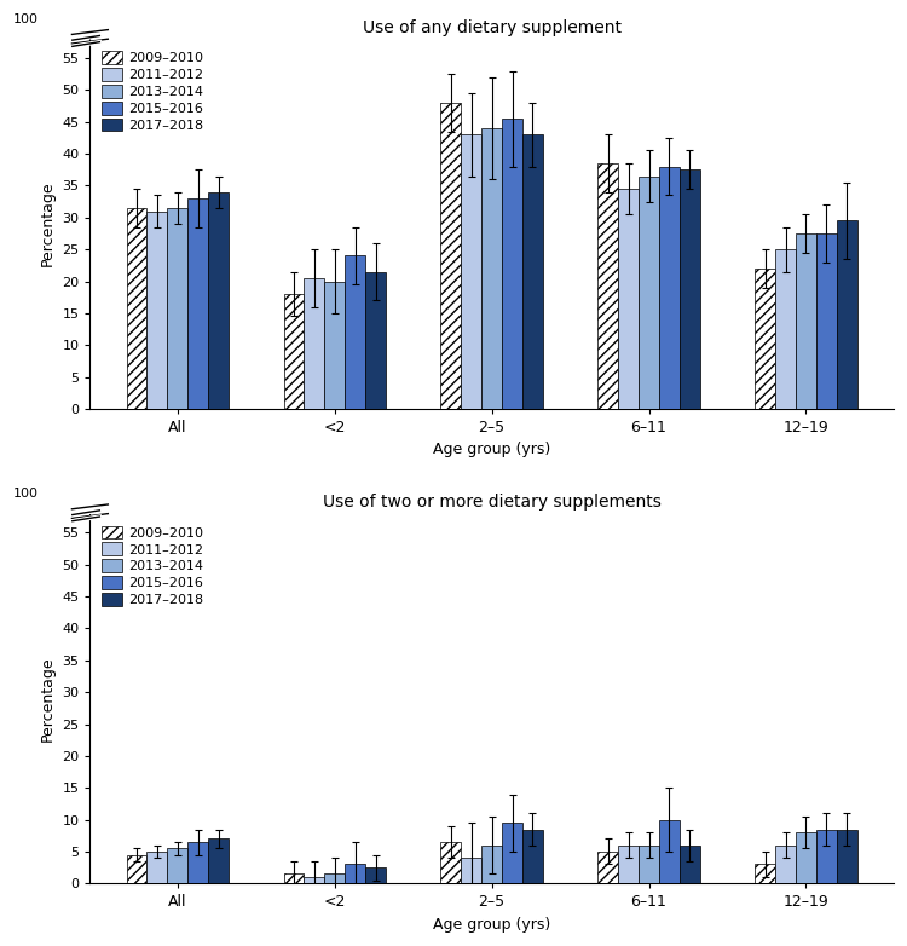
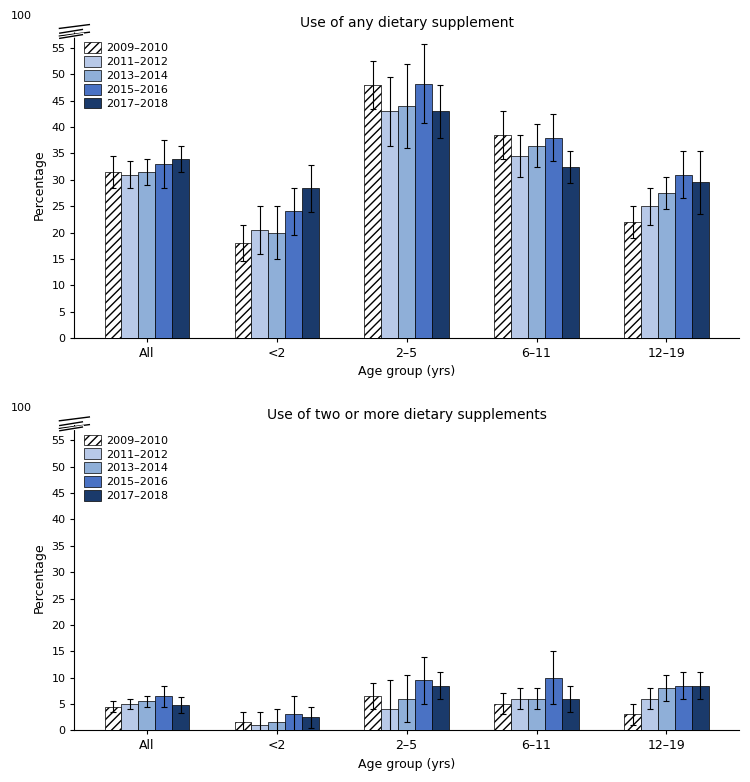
Use of any dietary supplement/2017–2018/<2: 21.5 -> 28.4
Use of any dietary supplement/2015–2016/2–5: 45.5 -> 48.2
Use of any dietary supplement/2017–2018/6–11: 37.5 -> 32.4
Use of any dietary supplement/2015–2016/12–19: 27.5 -> 31.0
Use of two or more dietary supplements/2017–2018/All: 7.0 -> 4.8
